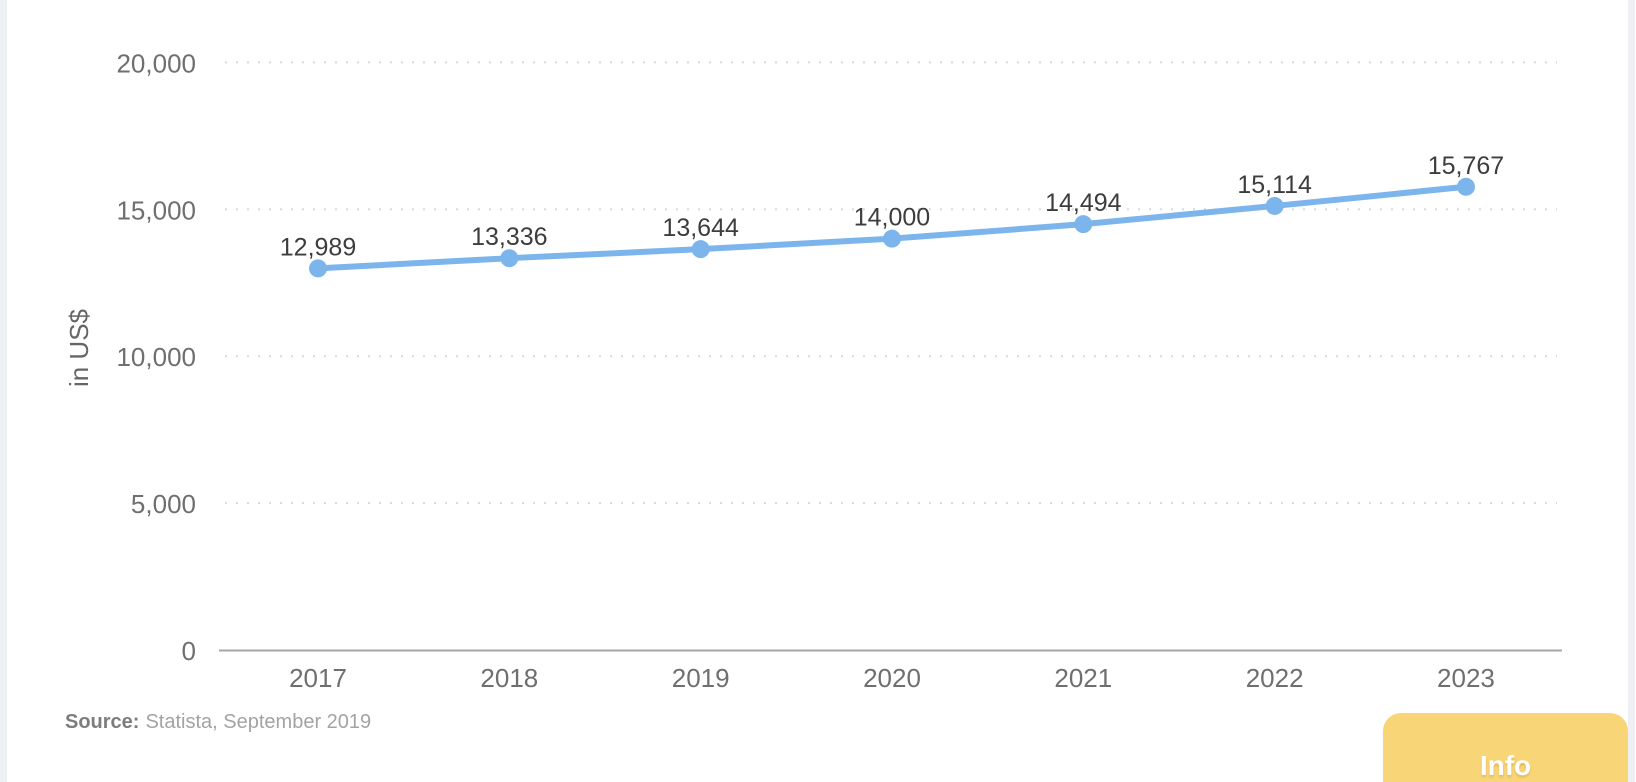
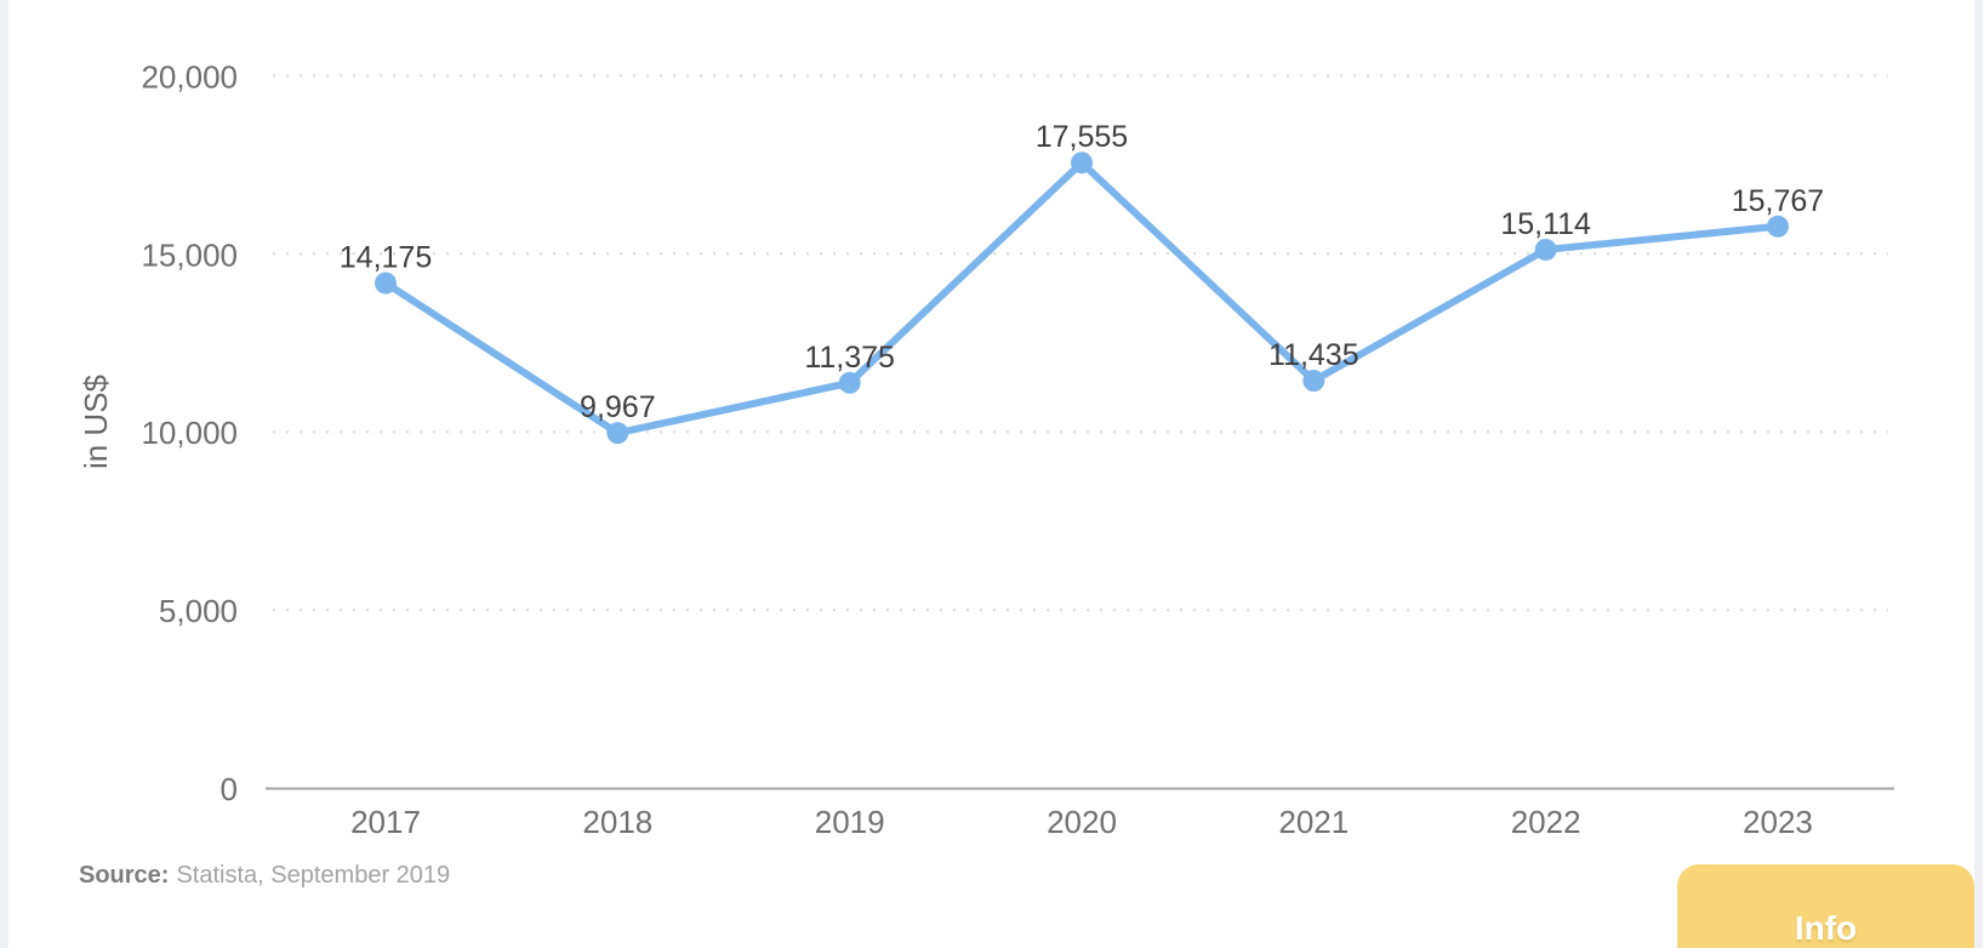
2017: 12,989 -> 14,175
2018: 13,336 -> 9,967
2019: 13,644 -> 11,375
2020: 14,000 -> 17,555
2021: 14,494 -> 11,435
